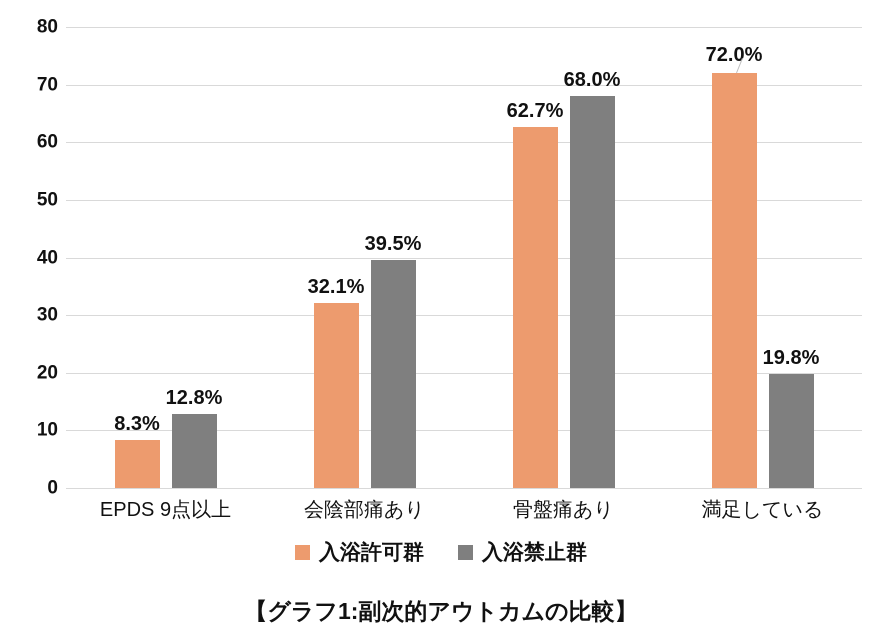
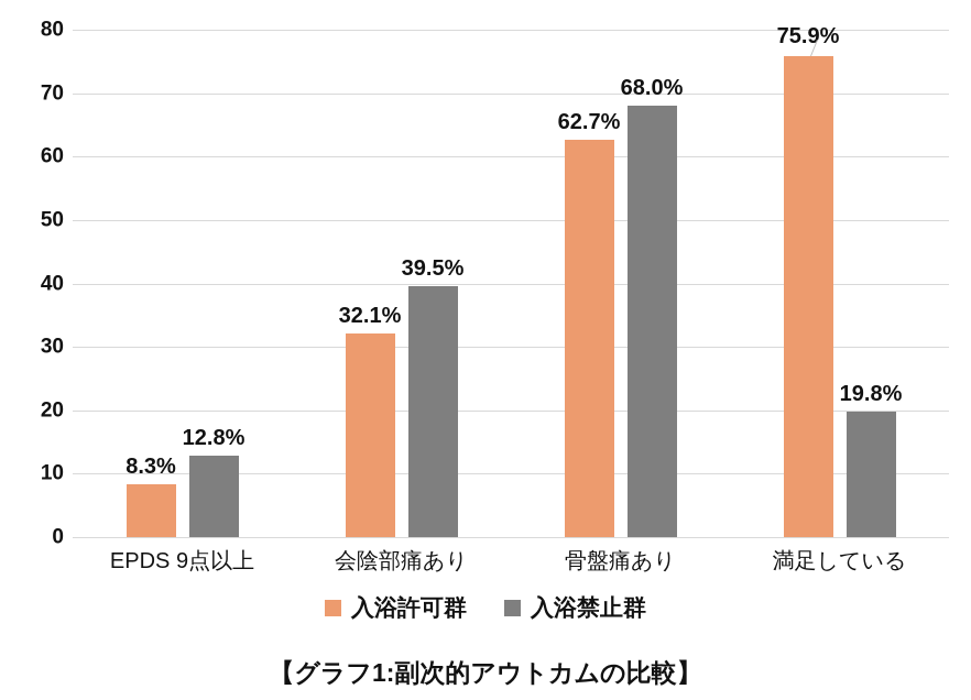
入浴許可群/満足している: 72.0% -> 75.9%
